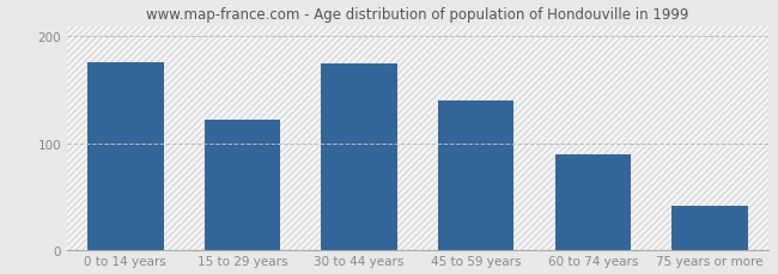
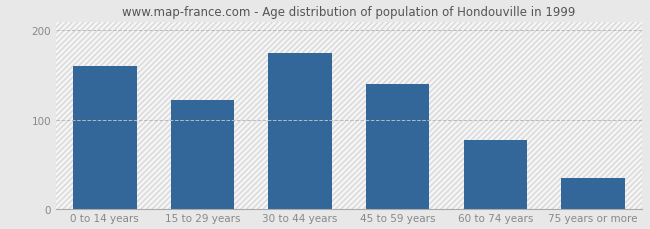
0 to 14 years: 176 -> 160
60 to 74 years: 90 -> 78
75 years or more: 42 -> 35
